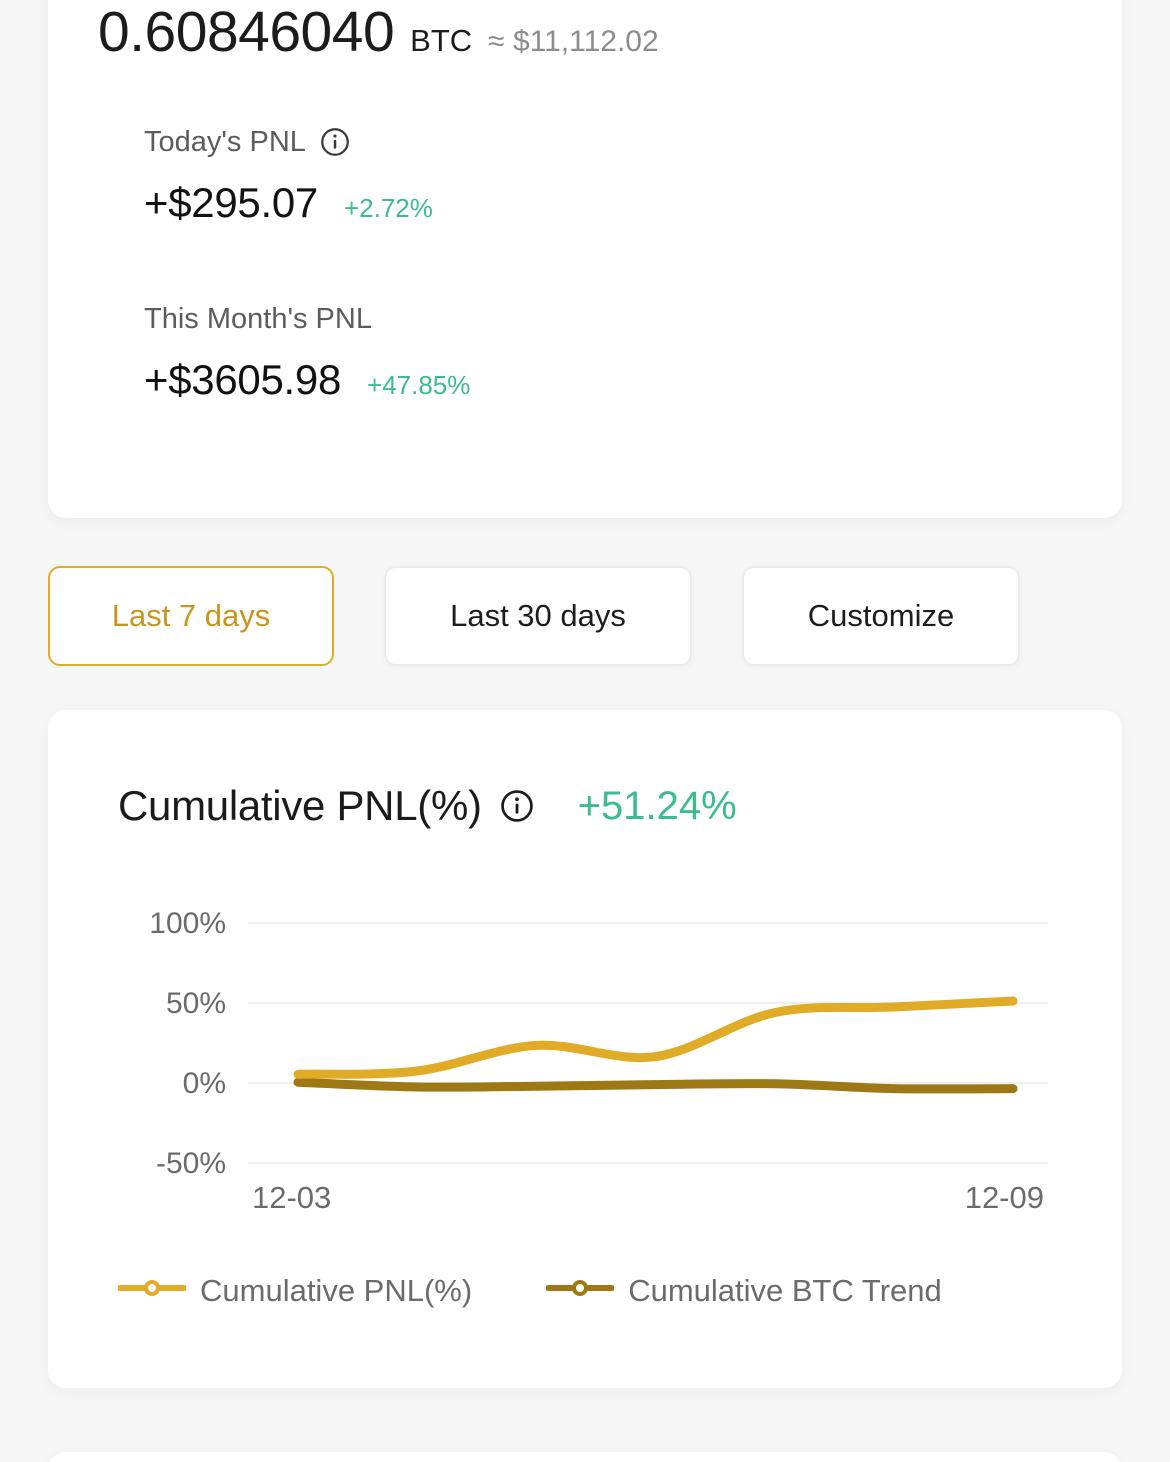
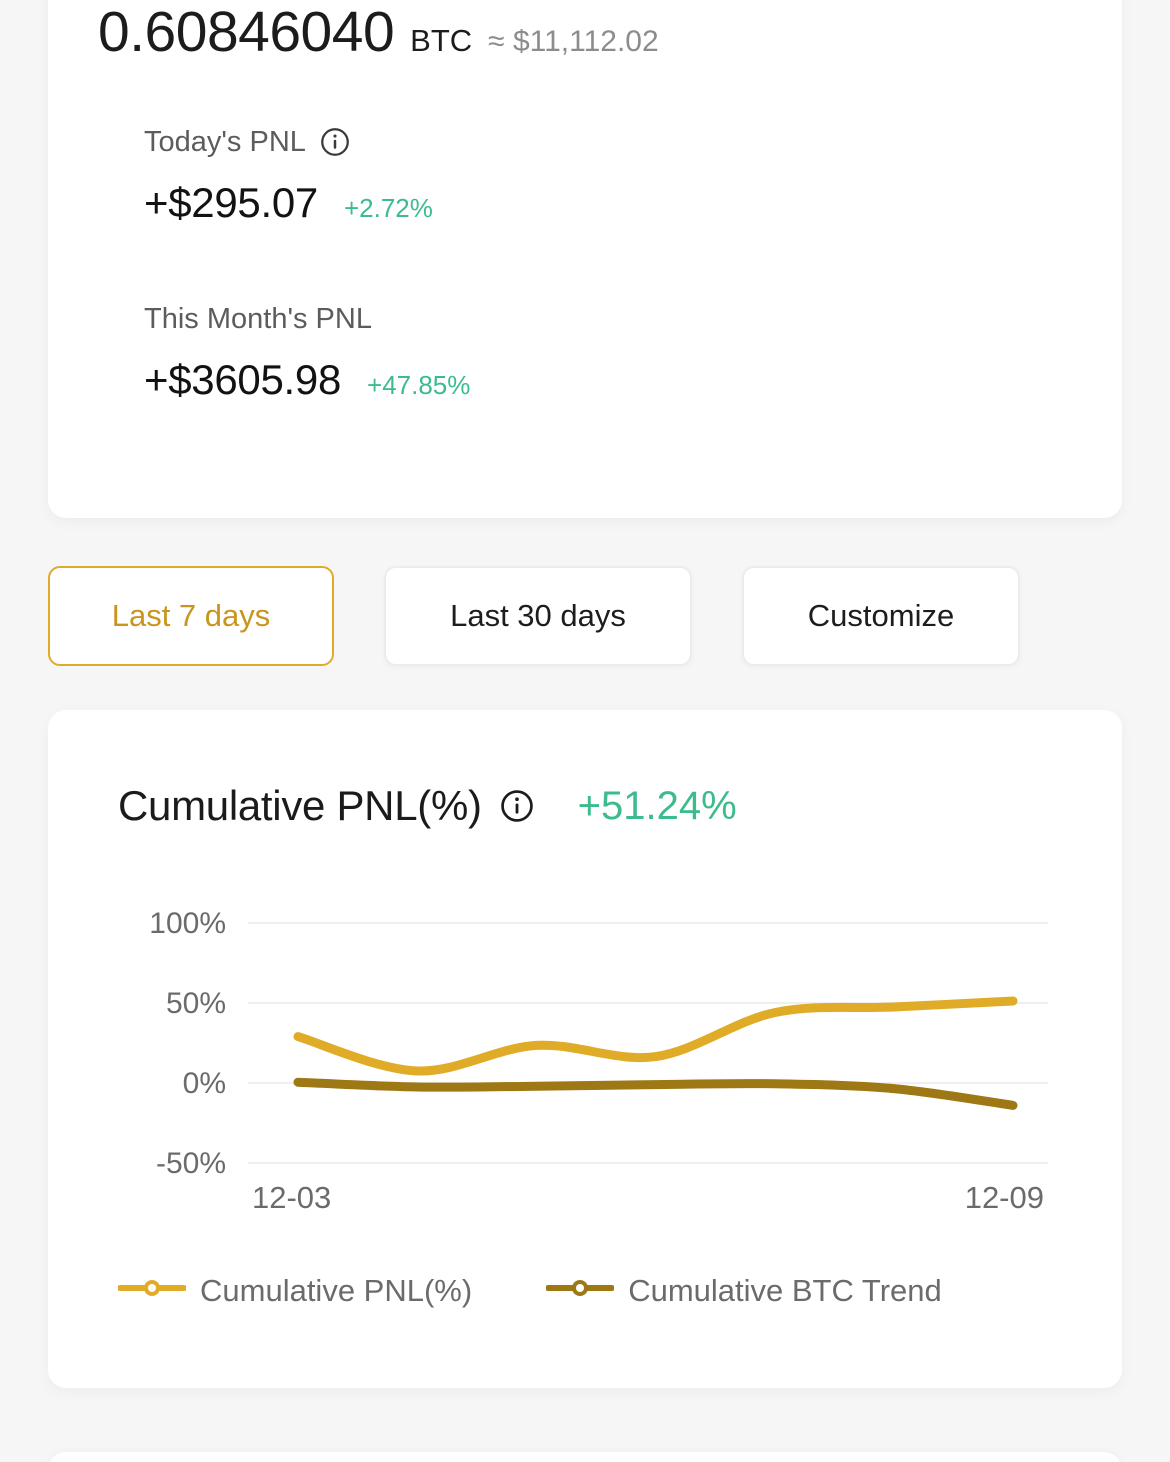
Cumulative PNL(%)/12-03: 6% -> 29%
Cumulative BTC Trend/12-09: -4% -> -14%
